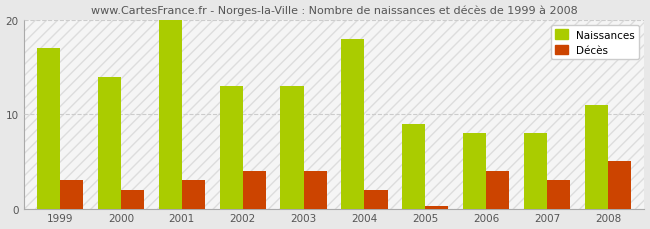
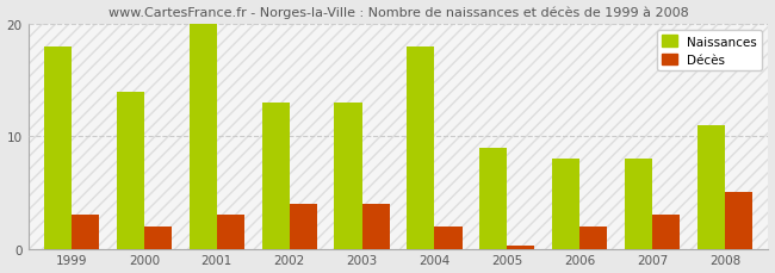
Naissances/1999: 17 -> 18
Décès/2006: 4.0 -> 2.0
